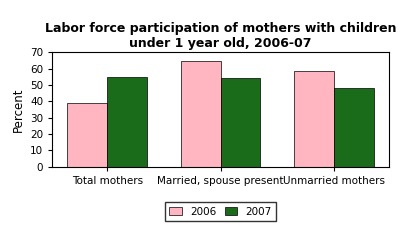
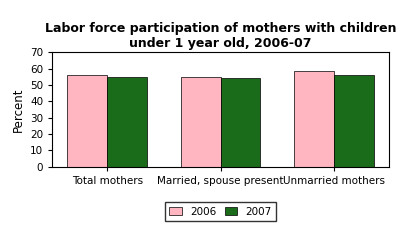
2006/Total mothers: 39 -> 56
2006/Married, spouse present: 65 -> 55
2007/Unmarried mothers: 48 -> 56
